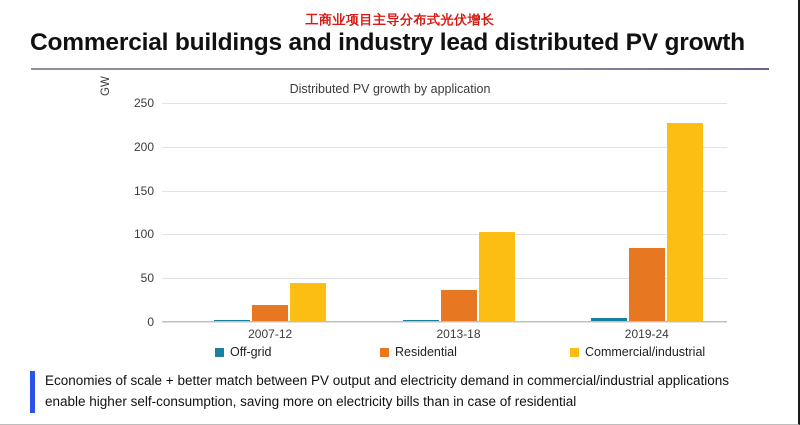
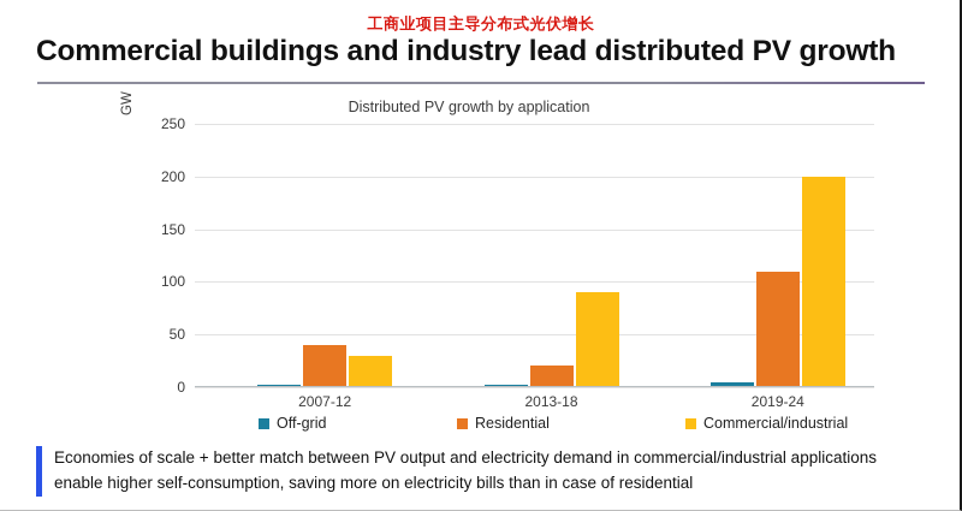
Residential/2007-12: 20 -> 40
Commercial/industrial/2007-12: 40 -> 30
Residential/2013-18: 40 -> 20
Commercial/industrial/2013-18: 100 -> 90
Residential/2019-24: 80 -> 110
Commercial/industrial/2019-24: 230 -> 200
